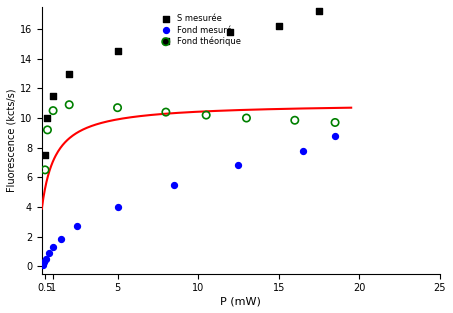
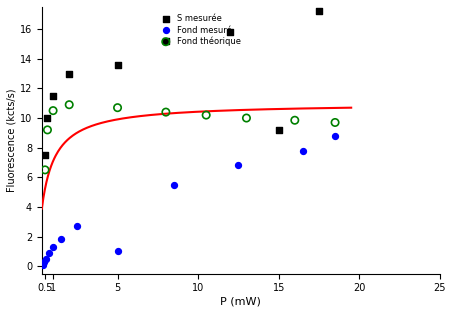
S mesurée/5: 14.5 -> 13.6
Fond mesuré/5: 4.0 -> 1.0
S mesurée/15: 16.2 -> 9.2
